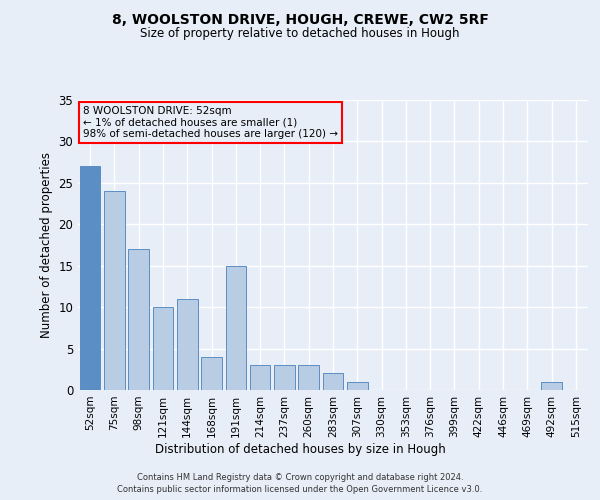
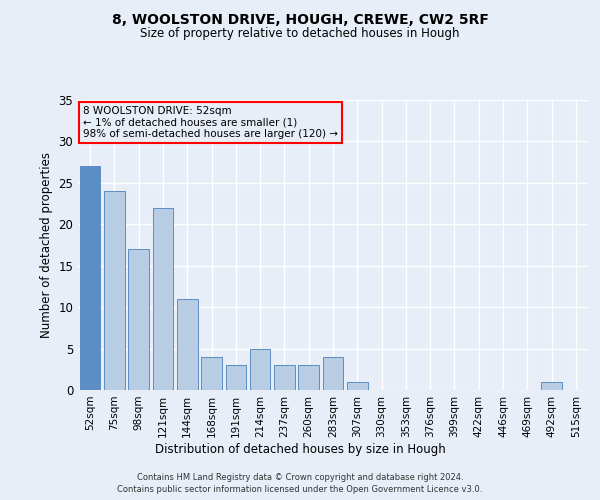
121sqm: 10 -> 22
191sqm: 15 -> 3
214sqm: 3 -> 5
283sqm: 2 -> 4
